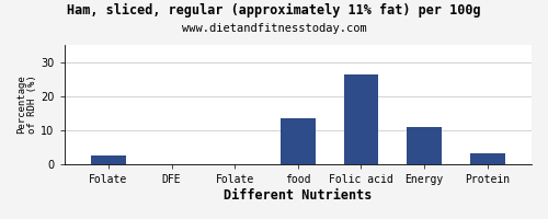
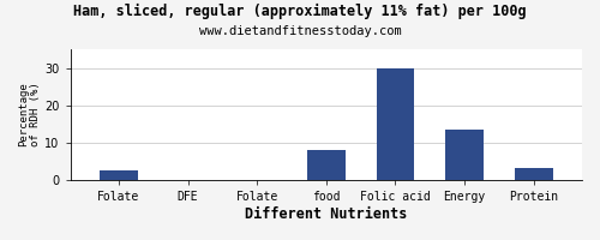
food: 13.5 -> 8.0
Folic acid: 26.5 -> 30.0
Energy: 11.0 -> 13.5
